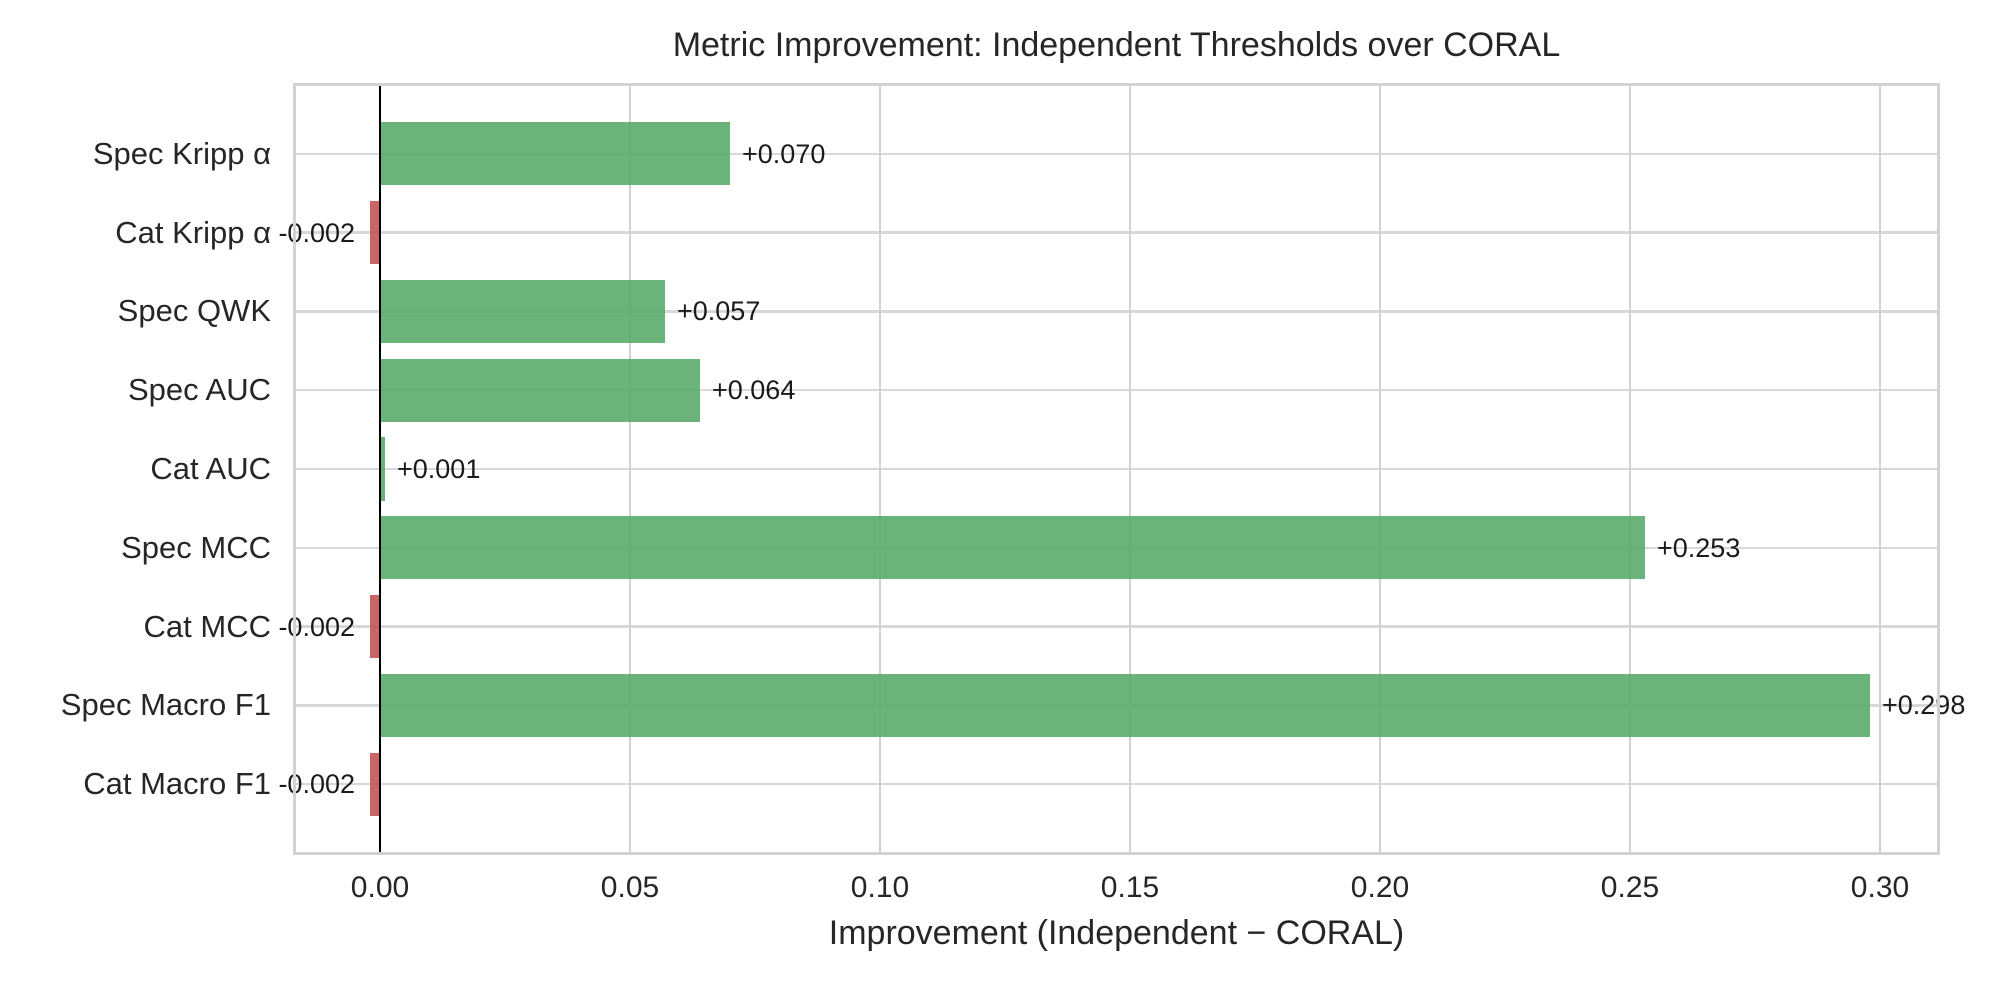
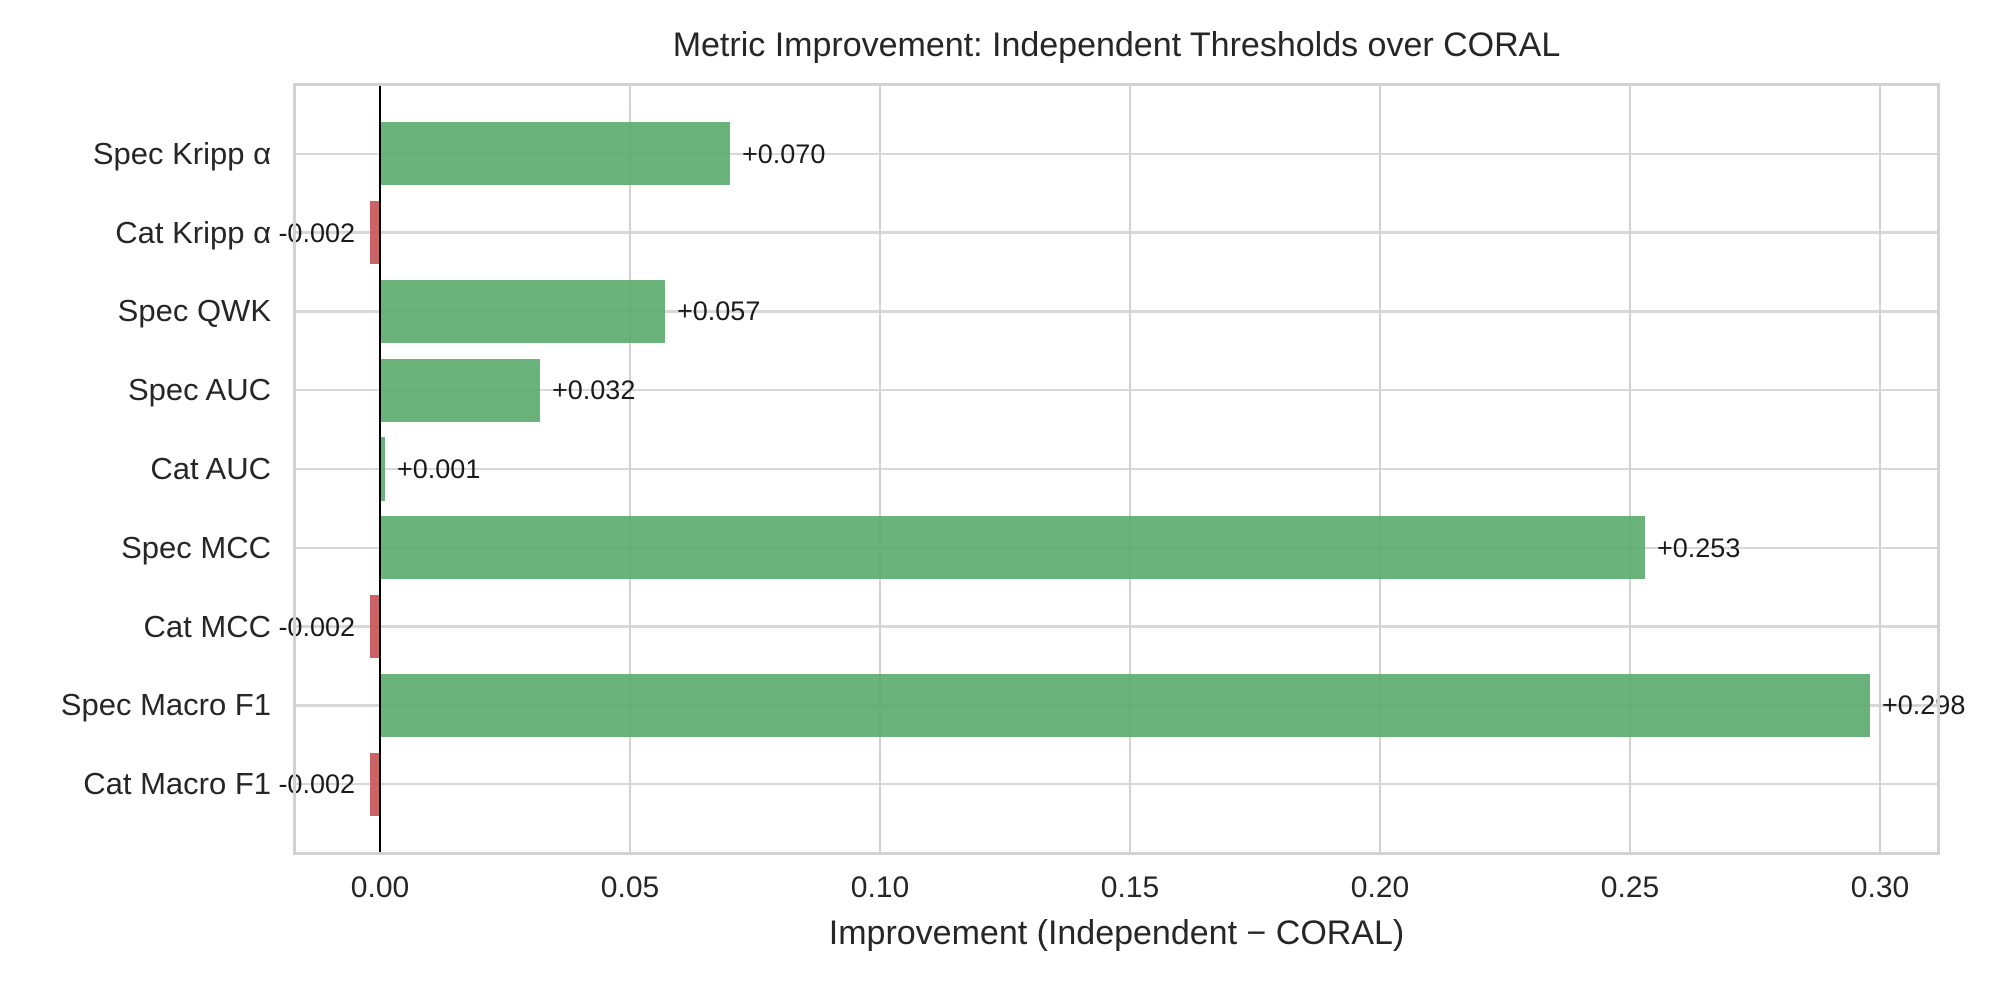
Spec AUC: +0.064 -> +0.032
